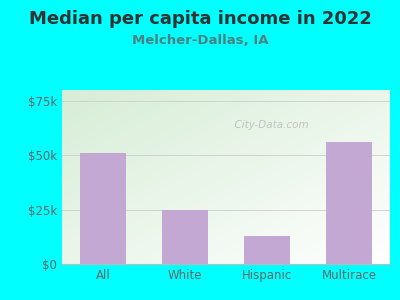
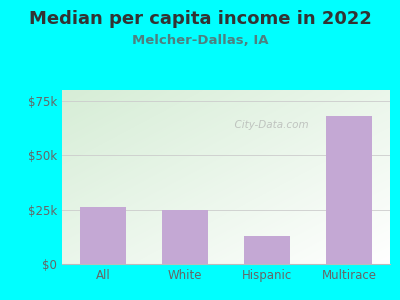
All: $51k -> $26k
Multirace: $56k -> $68k
